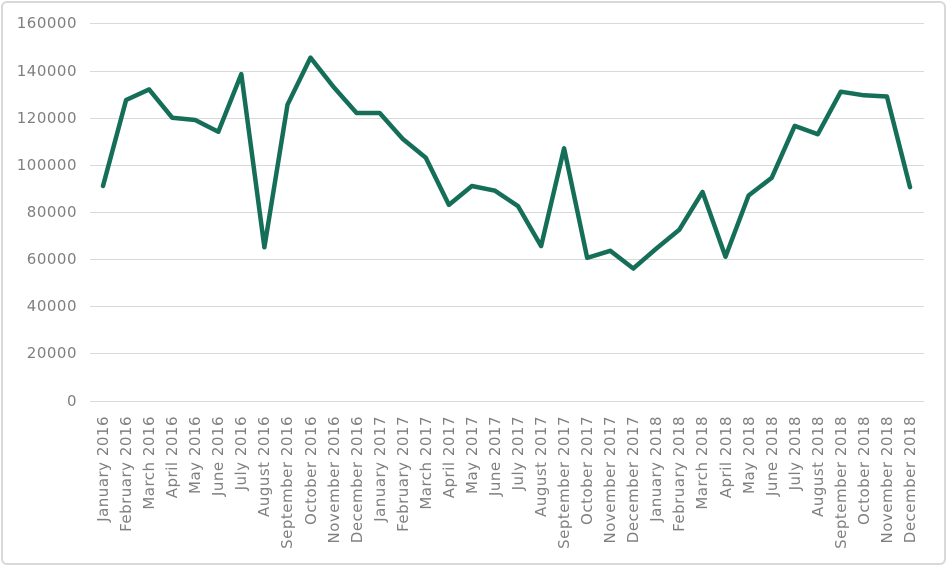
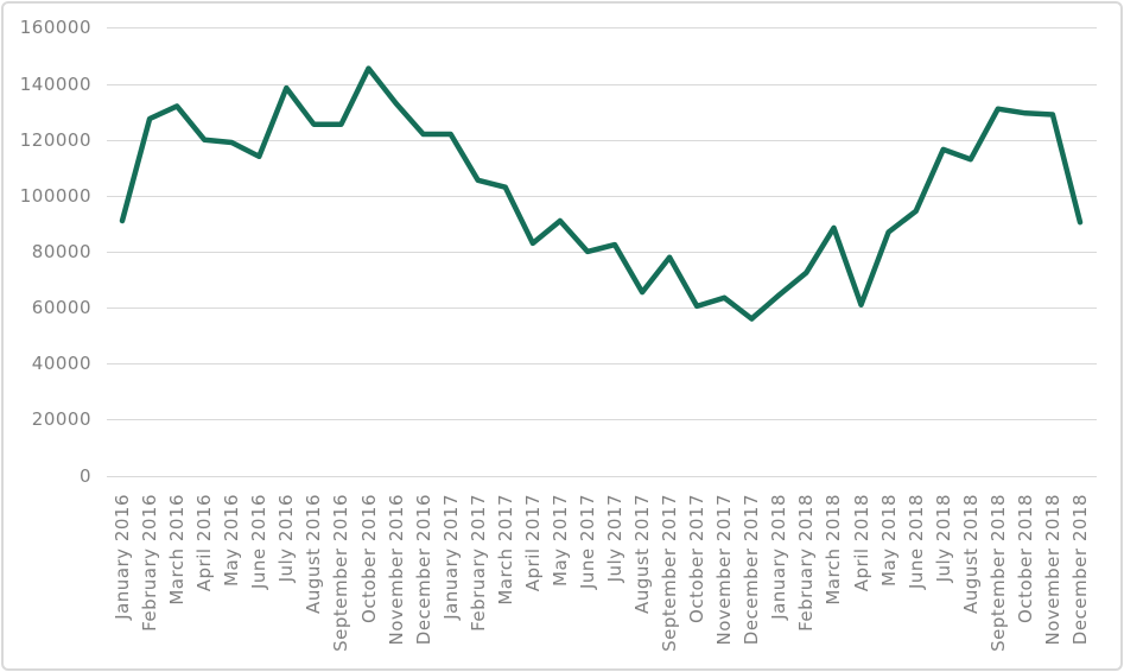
August 2016: 65000 -> 126000
February 2017: 111000 -> 106000
June 2017: 89000 -> 80000
September 2017: 107000 -> 78000
